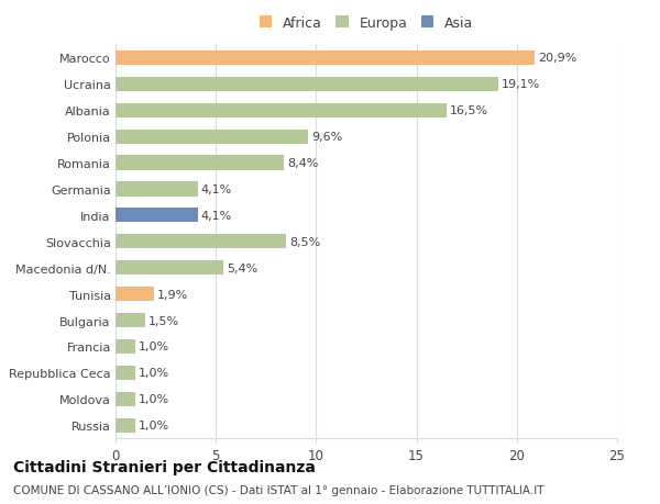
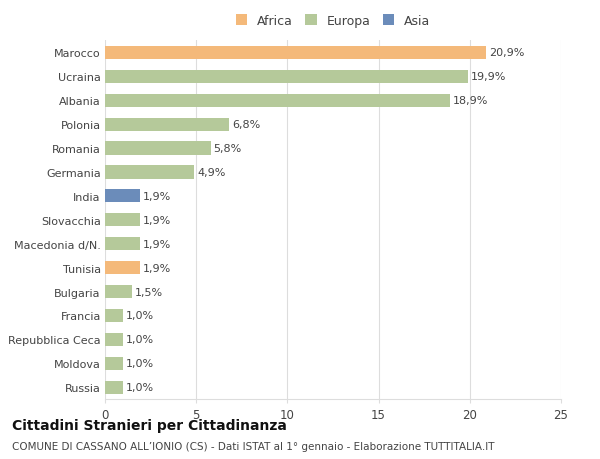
Ucraina: 19,1% -> 19,9%
Albania: 16,5% -> 18,9%
Polonia: 9,6% -> 6,8%
Romania: 8,4% -> 5,8%
Germania: 4,1% -> 4,9%
India: 4,1% -> 1,9%
Slovacchia: 8,5% -> 1,9%
Macedonia d/N.: 5,4% -> 1,9%
